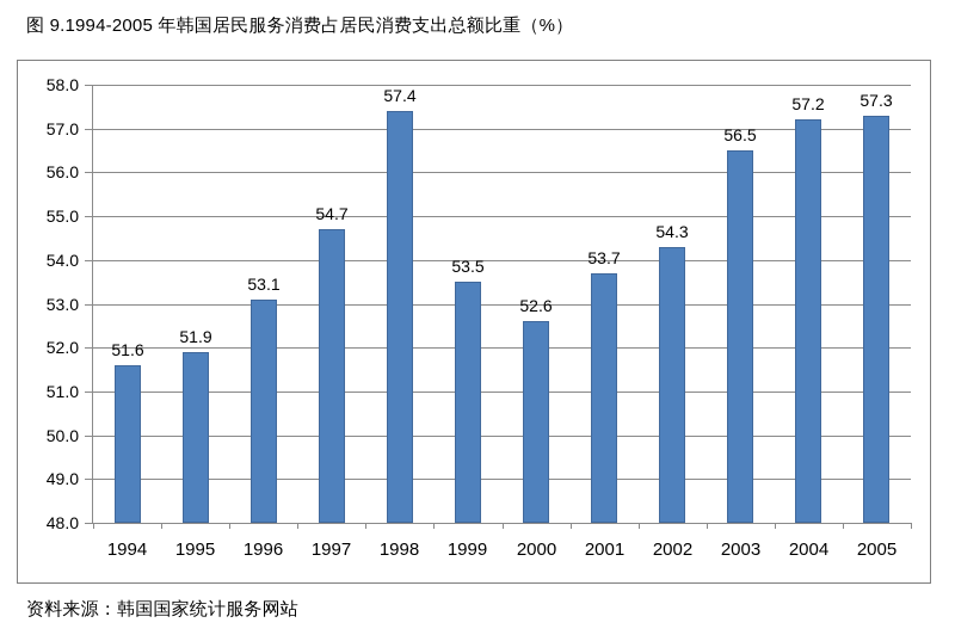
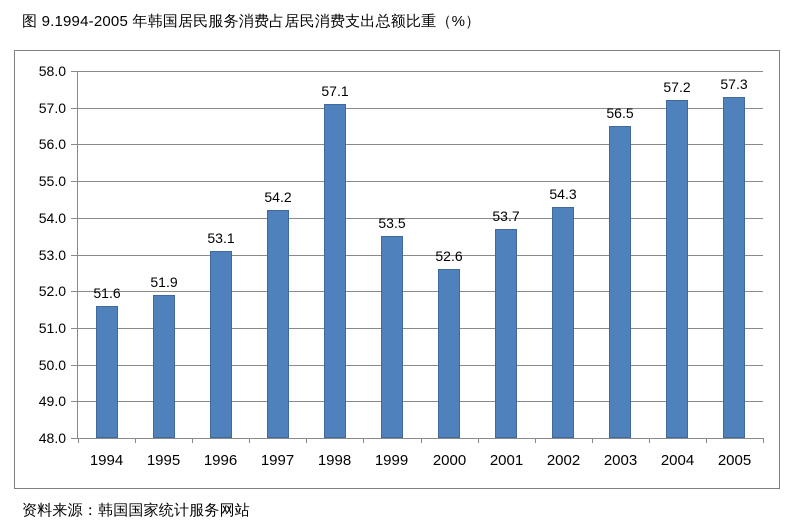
1997: 54.7 -> 54.2
1998: 57.4 -> 57.1
